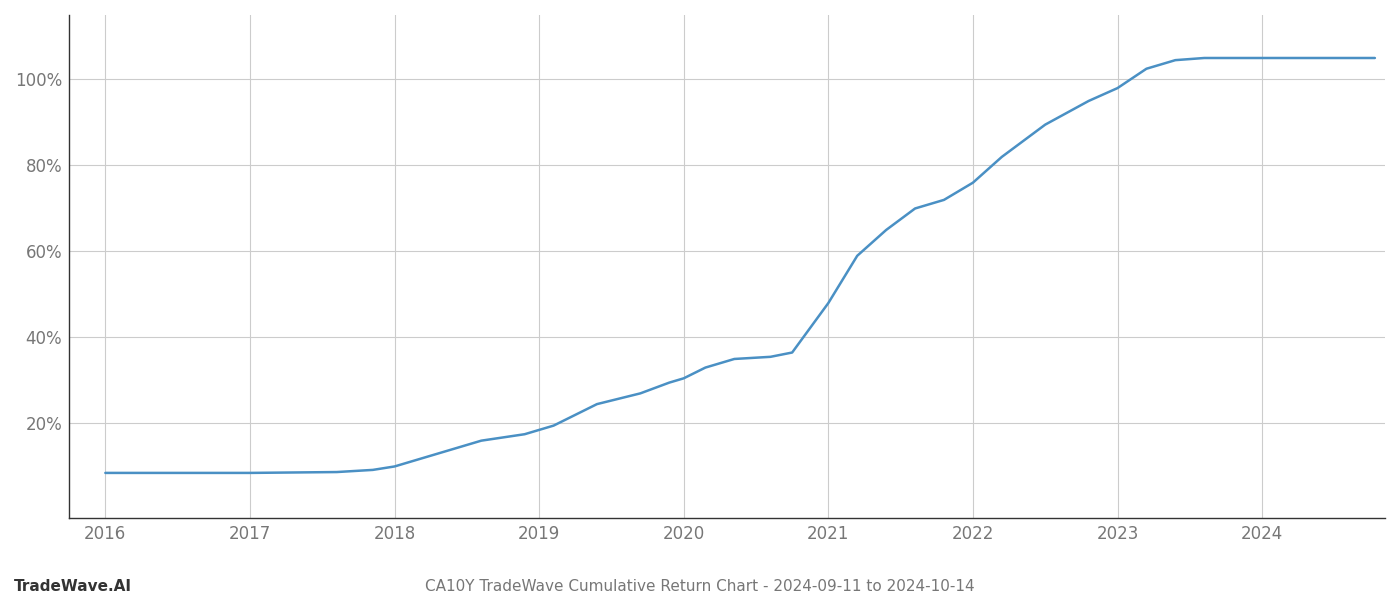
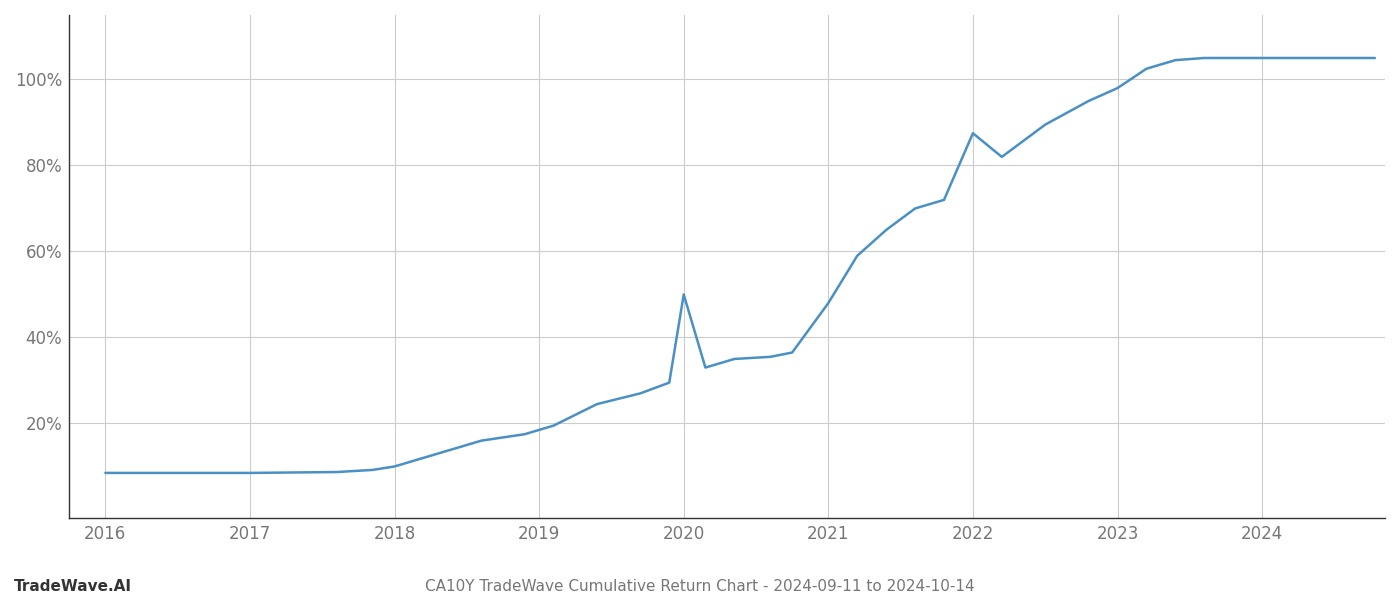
2020: 30.5% -> 50.0%
2022: 76.0% -> 87.5%
